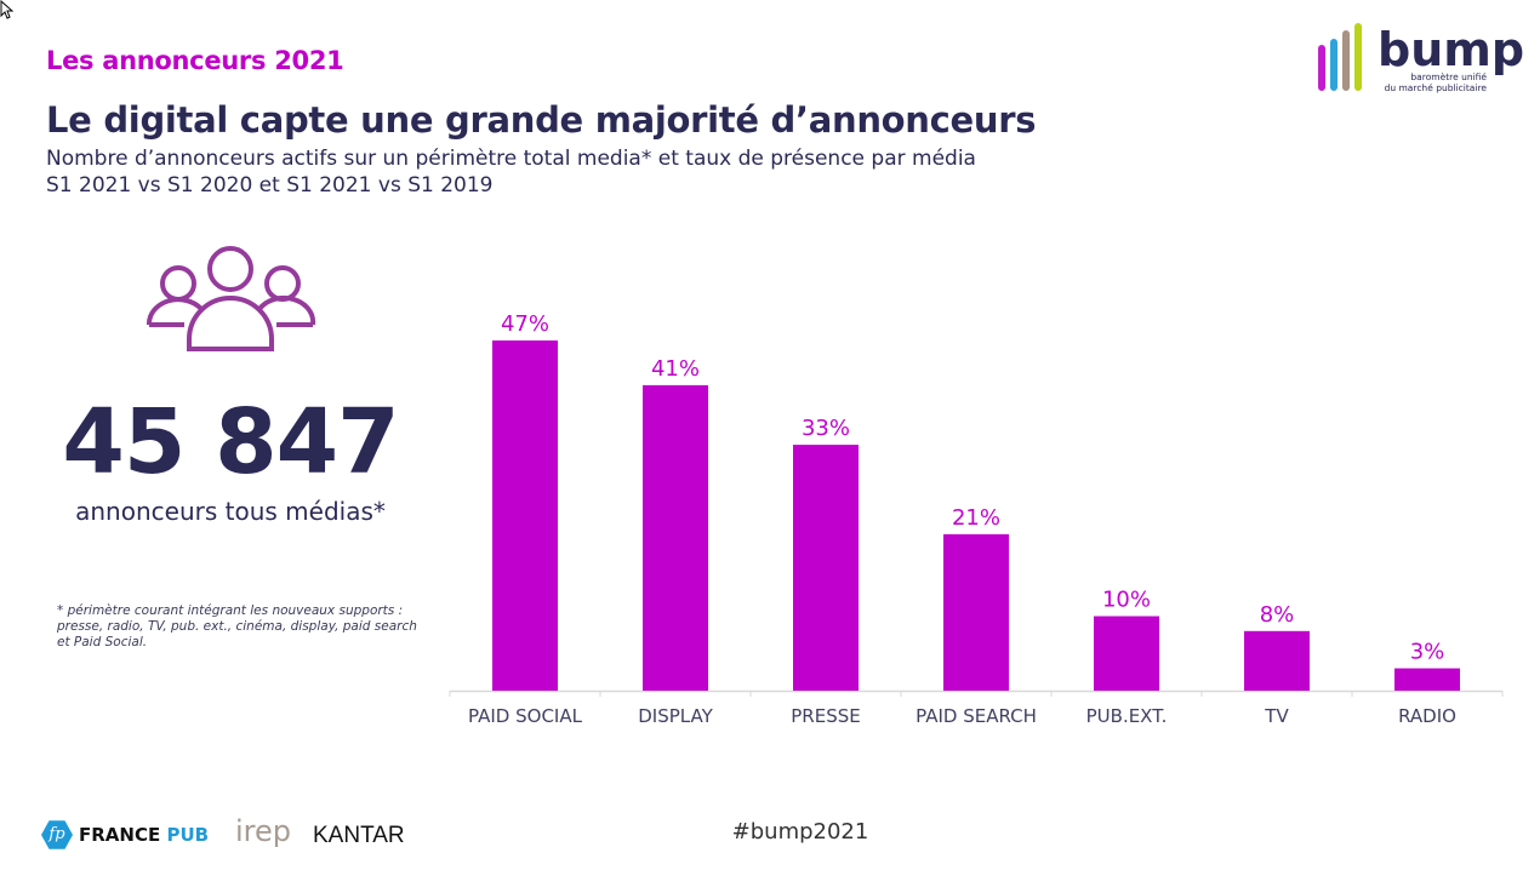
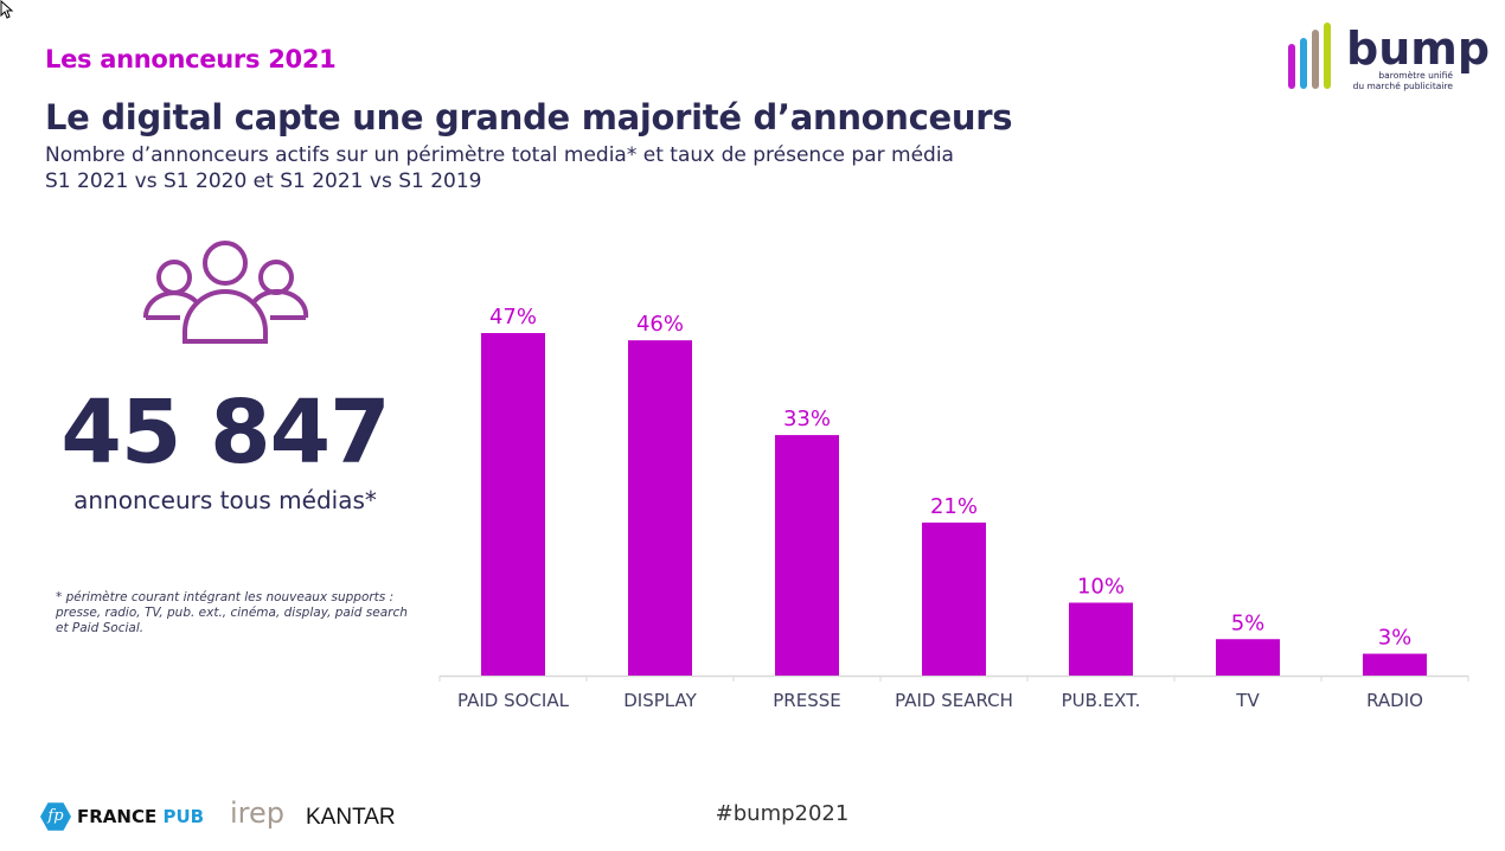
DISPLAY: 41% -> 46%
TV: 8% -> 5%
